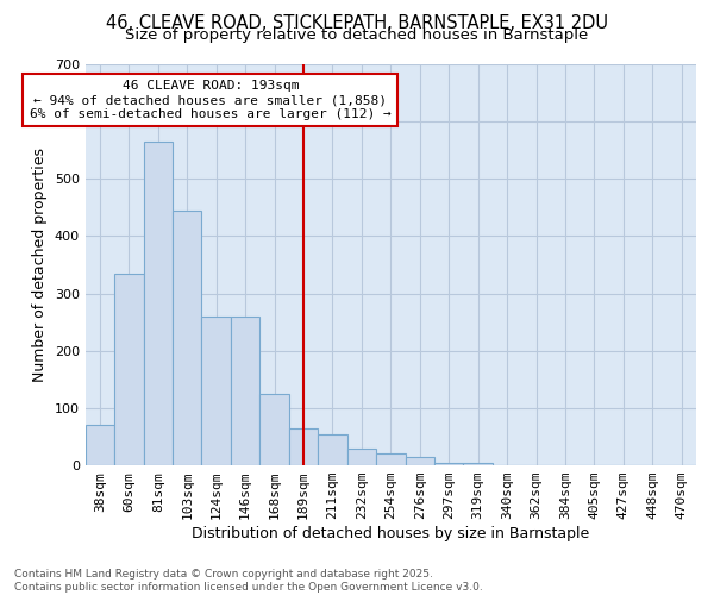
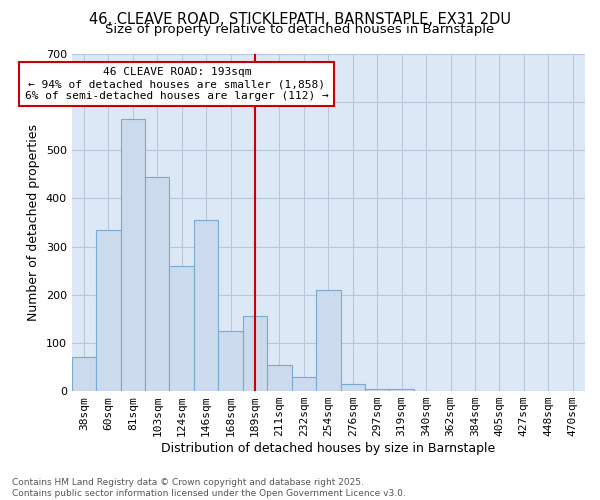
146sqm: 260 -> 355
189sqm: 65 -> 155
254sqm: 20 -> 210
